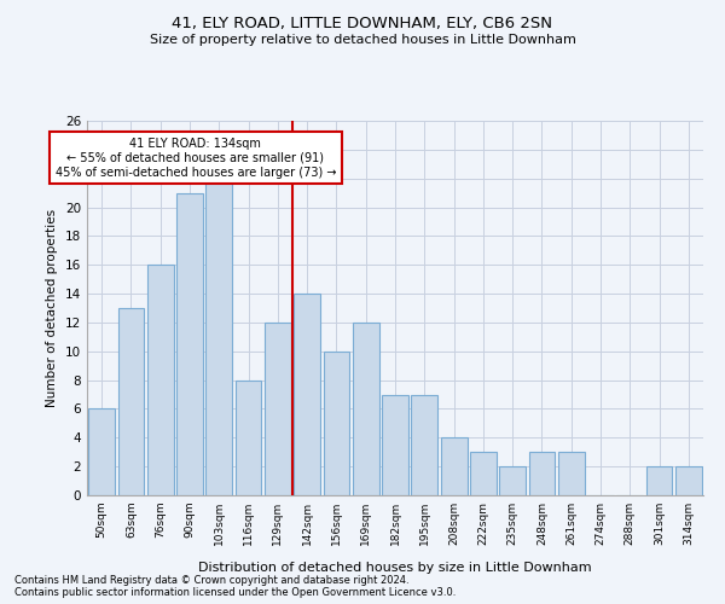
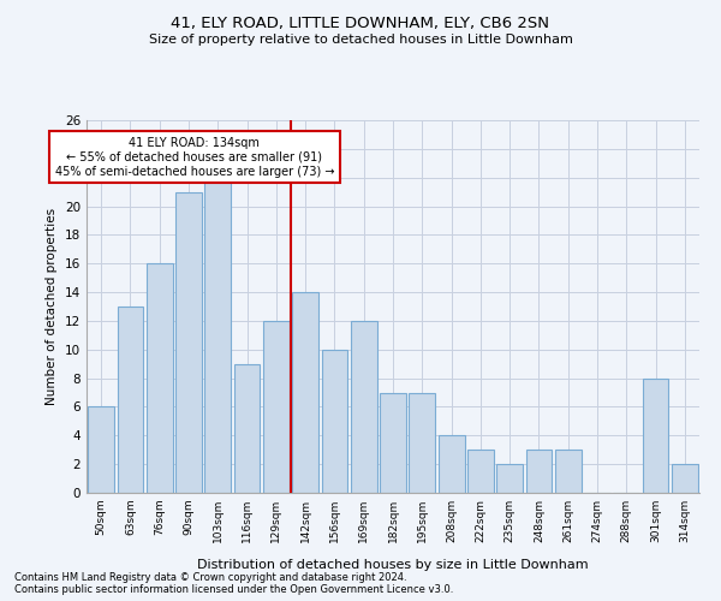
116sqm: 8 -> 9
301sqm: 2 -> 8
